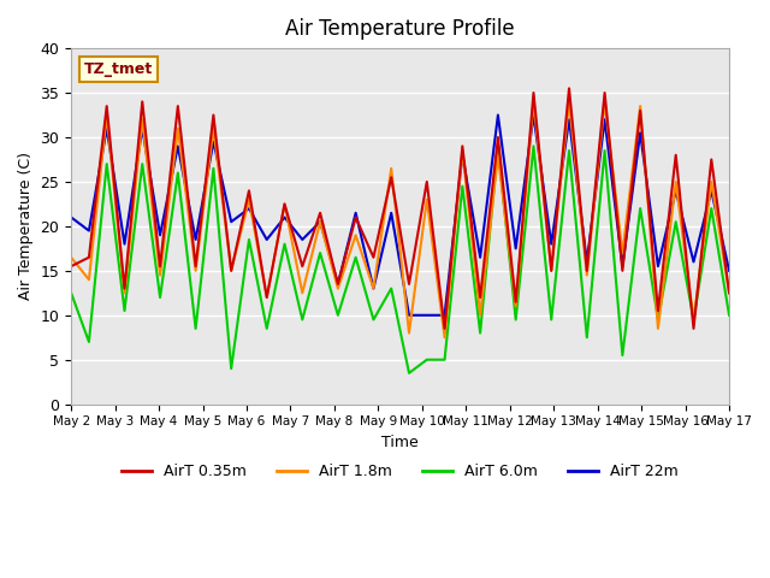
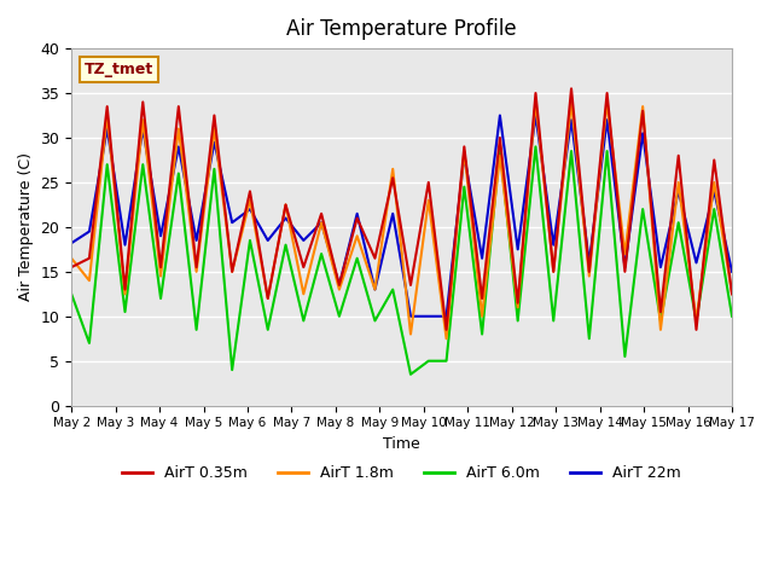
AirT 22m/May 2: 21.0 -> 18.2
